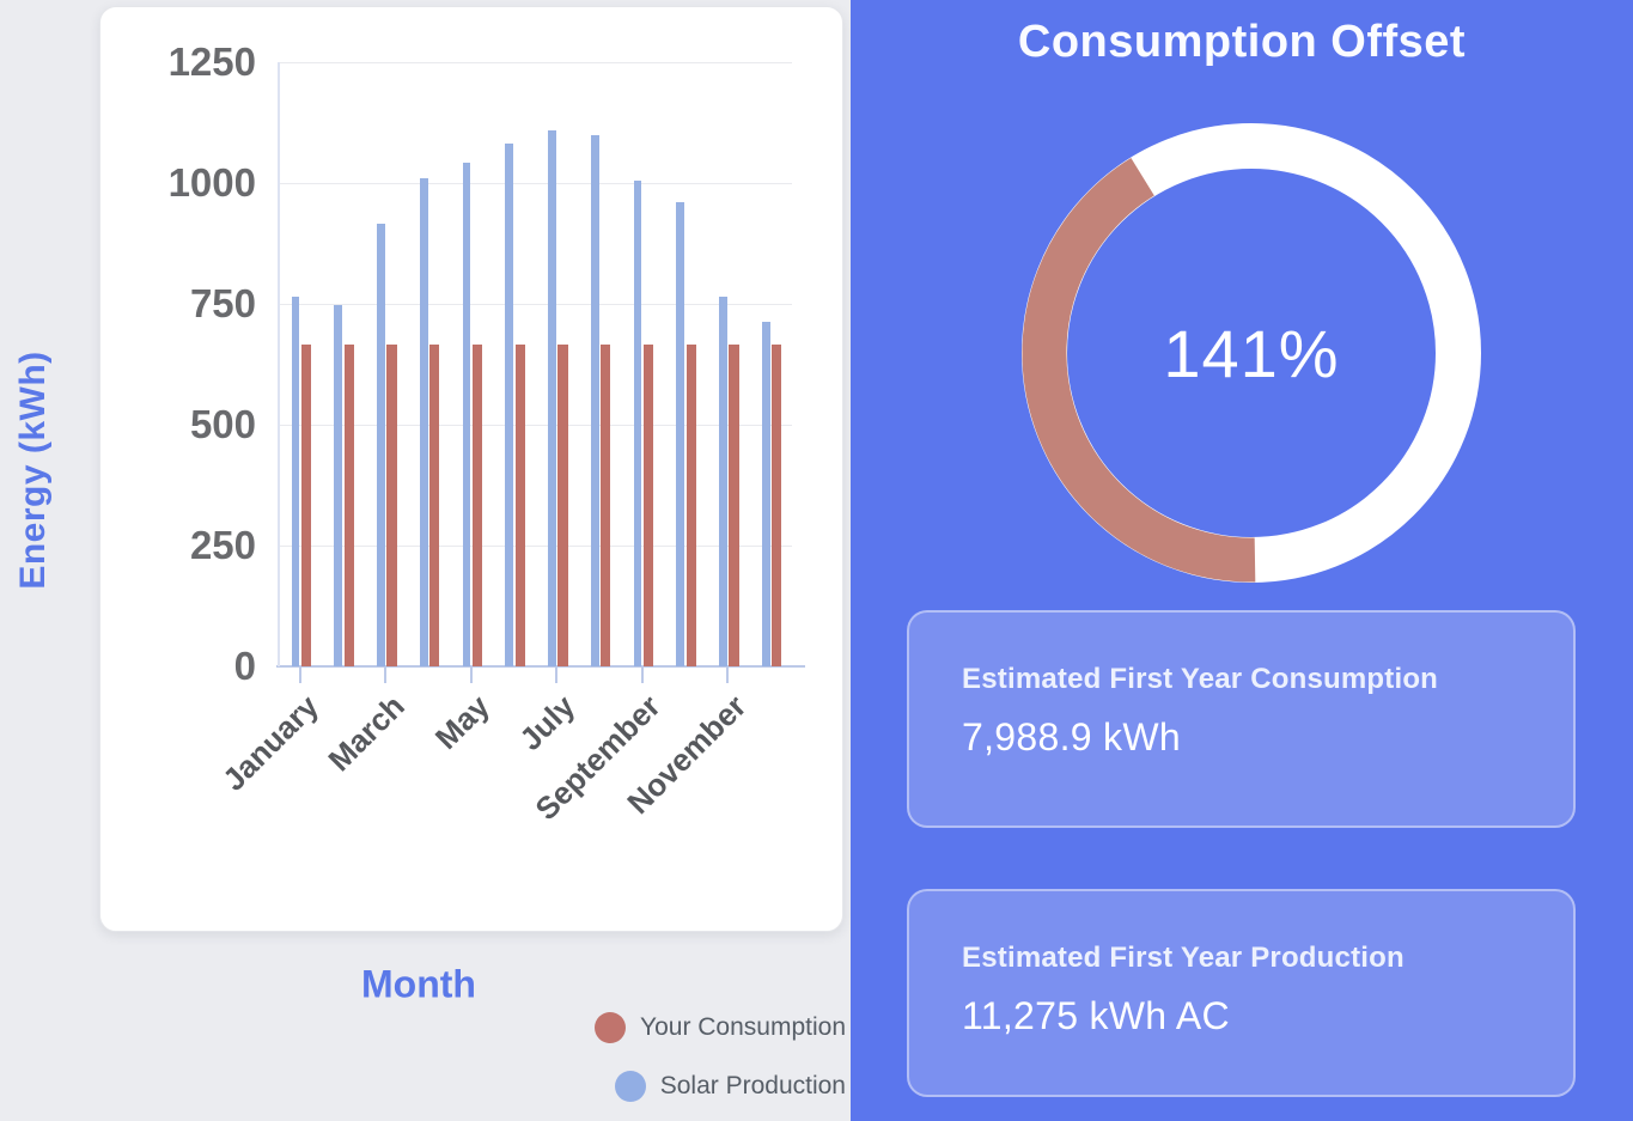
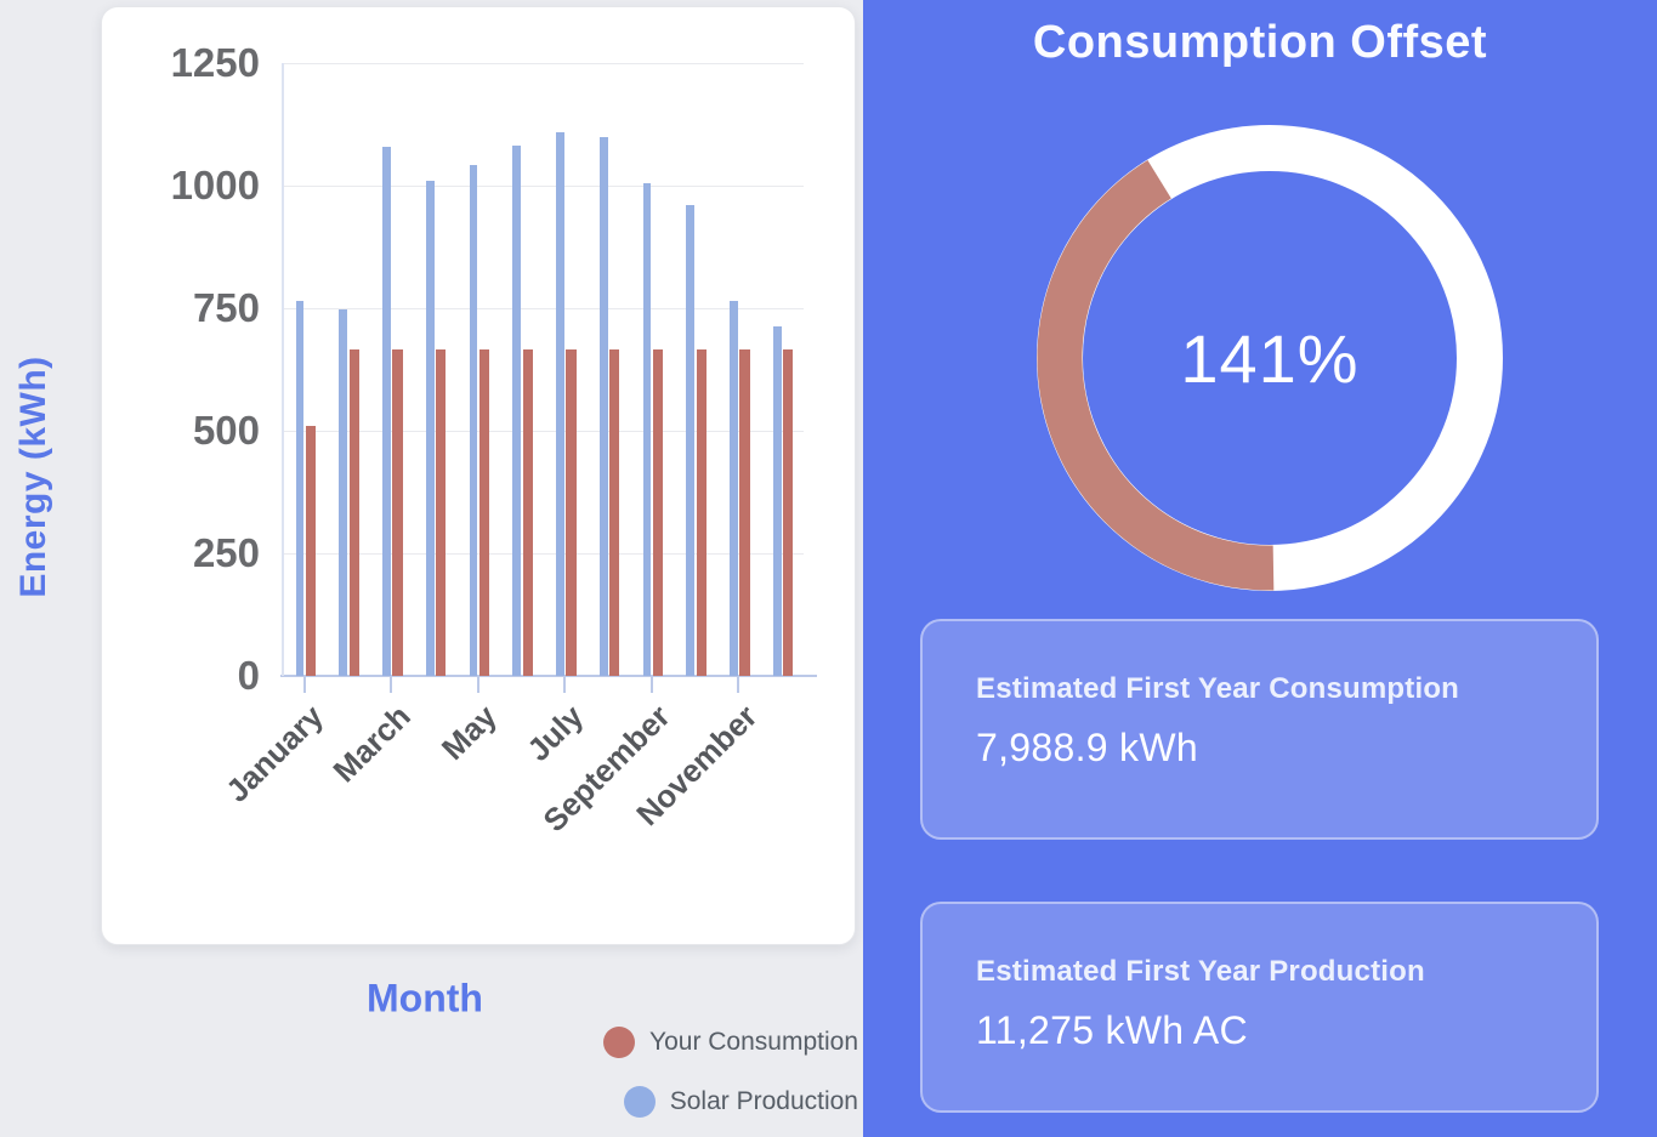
Your Consumption/January: 670 -> 510
Solar Production/March: 920 -> 1080
